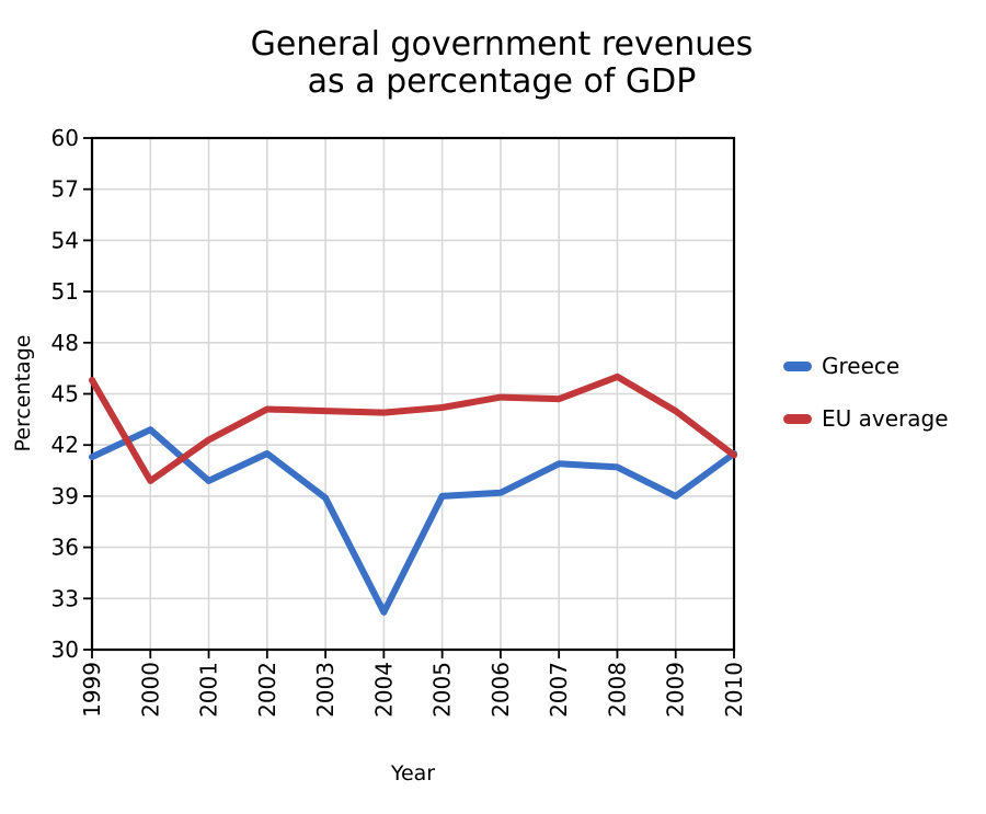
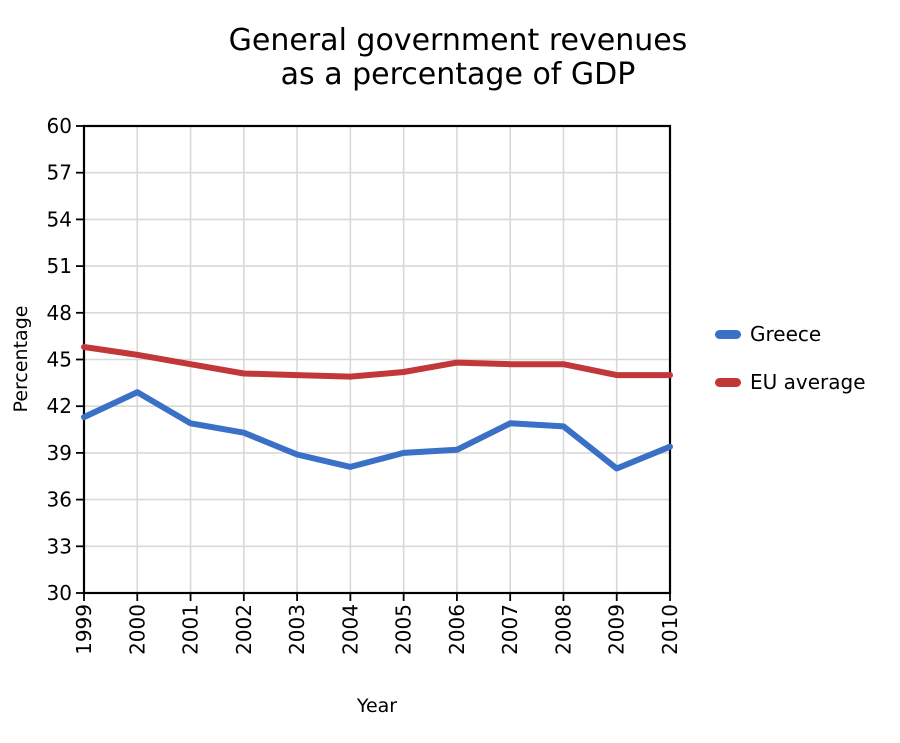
EU average/2000: 39.9 -> 45.3
Greece/2001: 39.9 -> 40.9
EU average/2001: 42.3 -> 44.7
Greece/2002: 41.5 -> 40.3
Greece/2004: 32.2 -> 38.1
EU average/2008: 46.0 -> 44.7
Greece/2009: 39.0 -> 38.0
Greece/2010: 41.5 -> 39.4
EU average/2010: 41.4 -> 44.0
